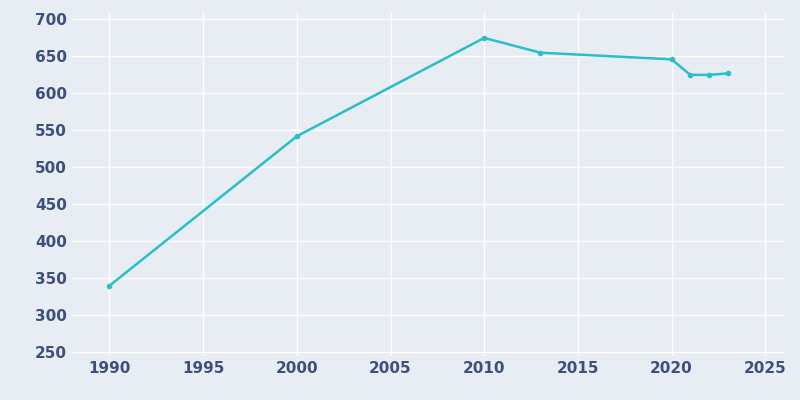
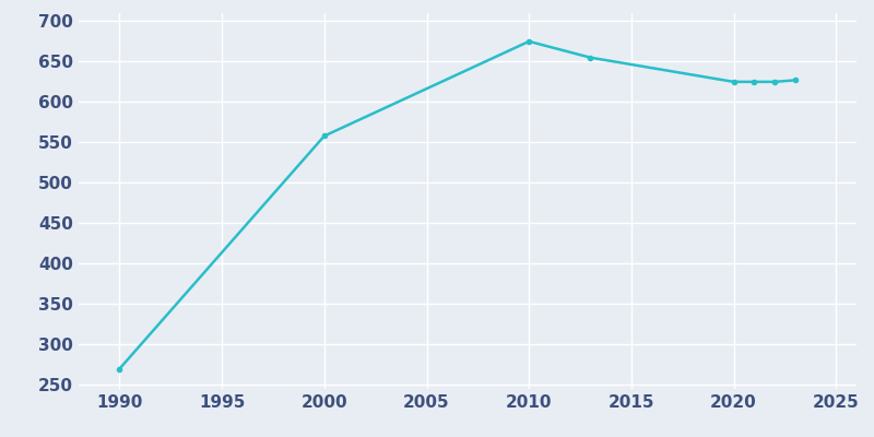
1990: 340 -> 270
2000: 542 -> 558
2020: 646 -> 625
